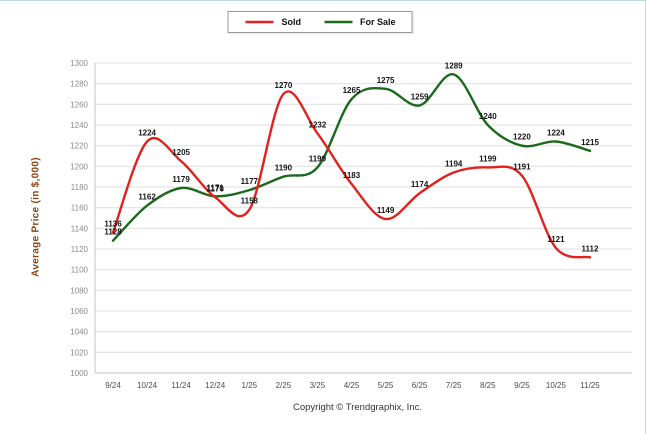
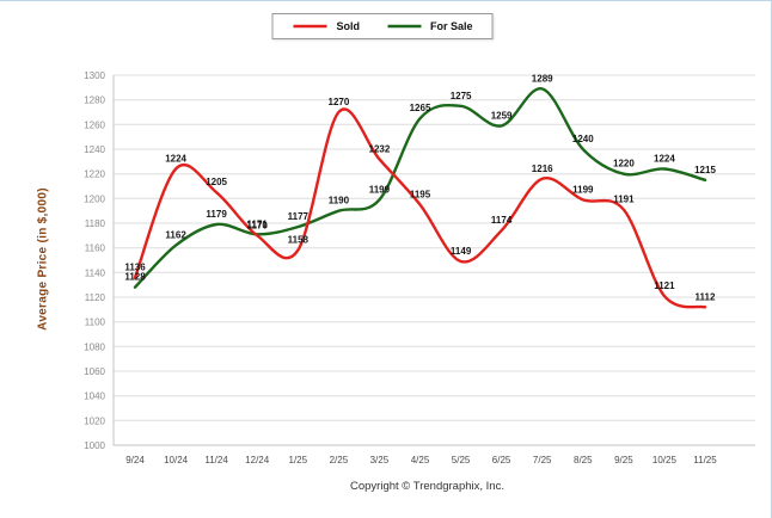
Sold/4/25: 1183 -> 1195
Sold/7/25: 1194 -> 1216
